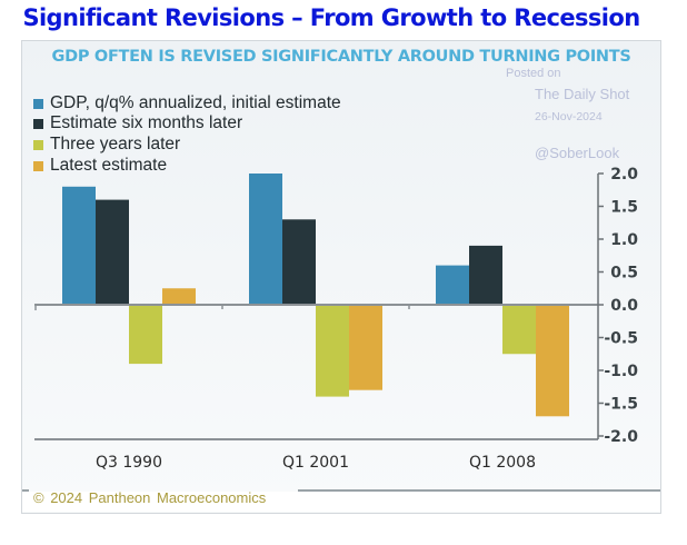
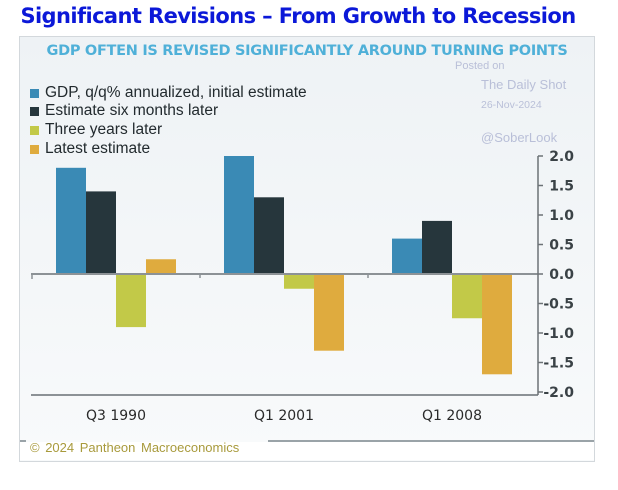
Estimate six months later/Q3 1990: 1.6 -> 1.4
Three years later/Q1 2001: -1.4 -> -0.2
